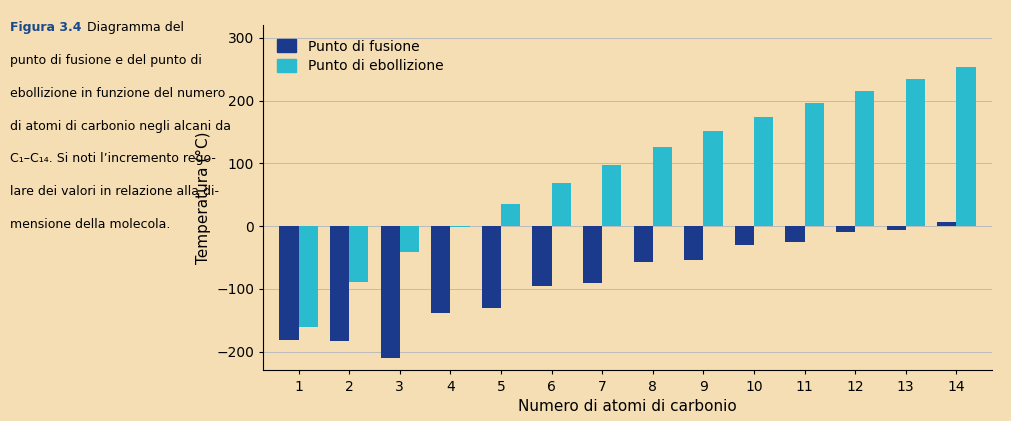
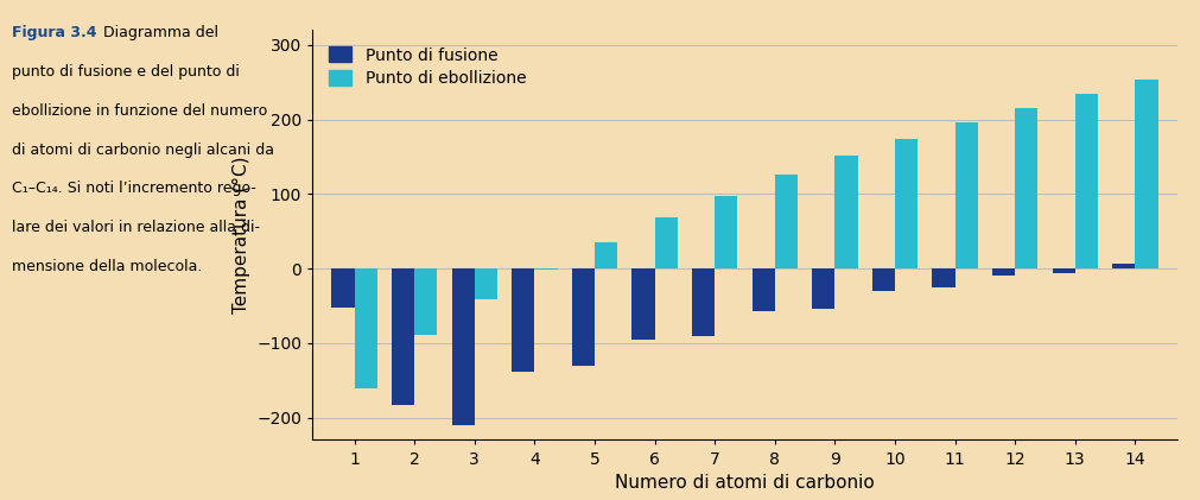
Punto di fusione/1: -182 -> -52
